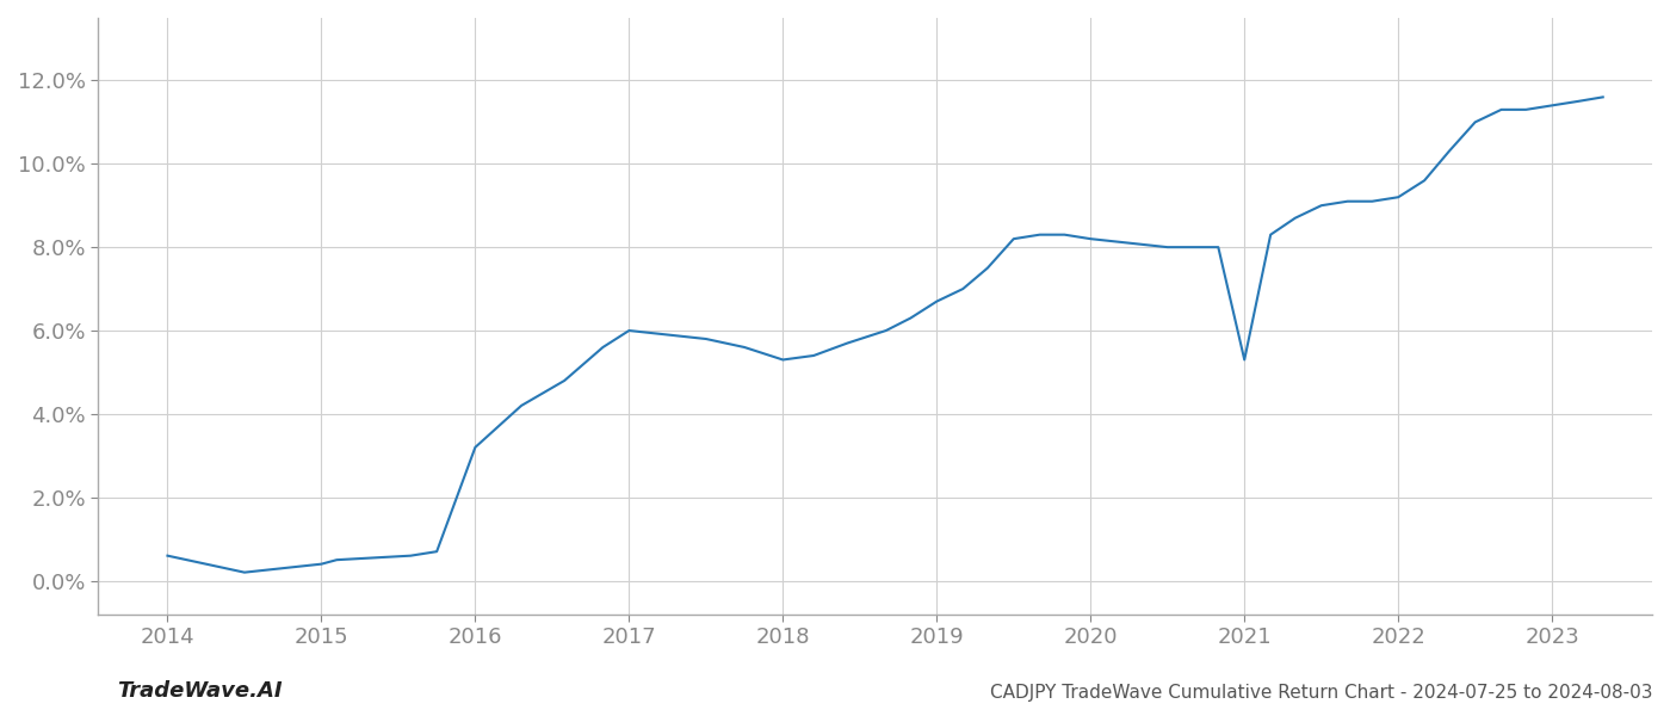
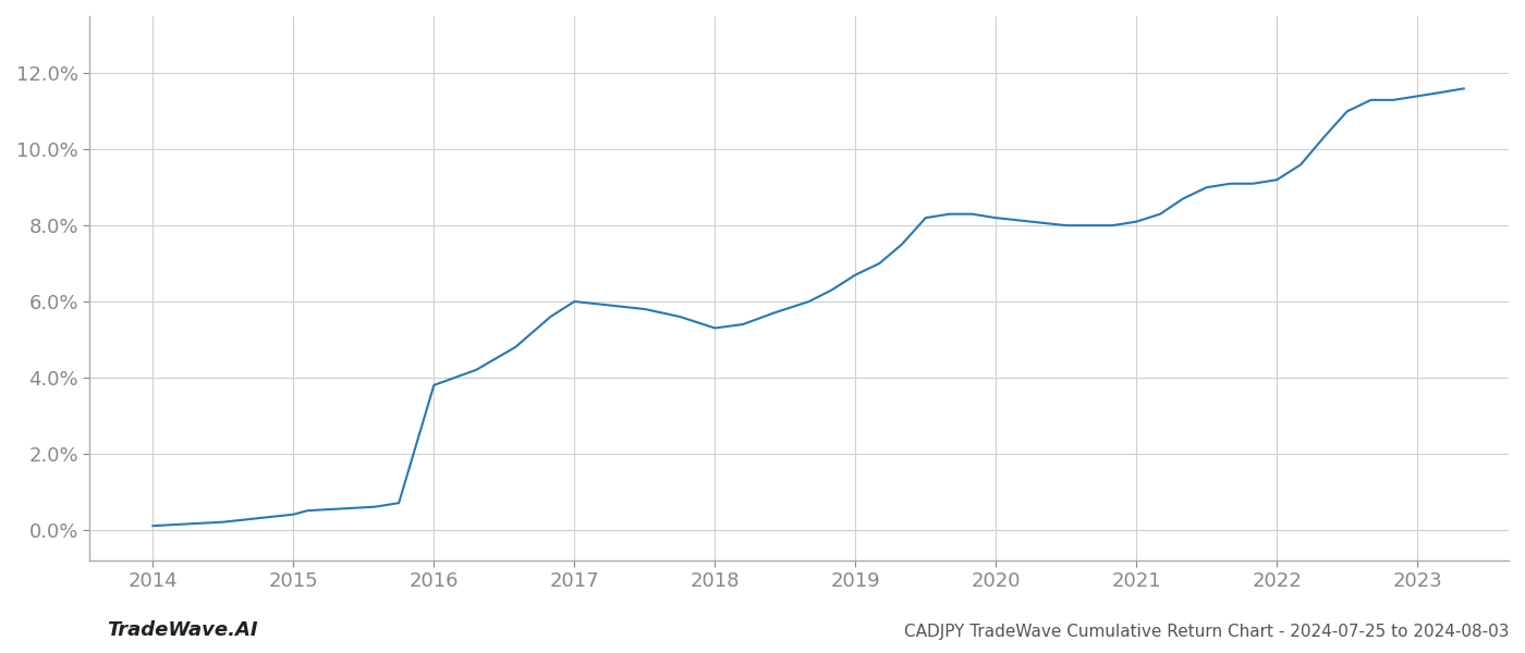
2014: 0.6% -> 0.1%
2016: 3.2% -> 3.8%
2021: 5.3% -> 8.1%
